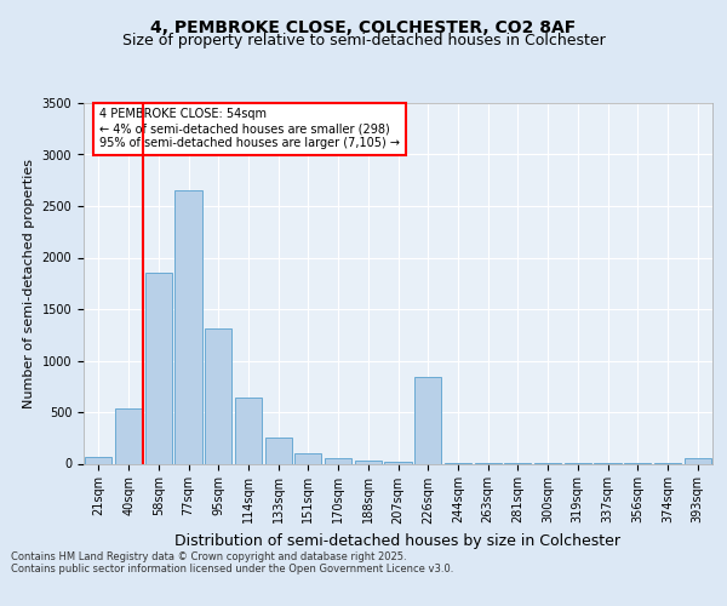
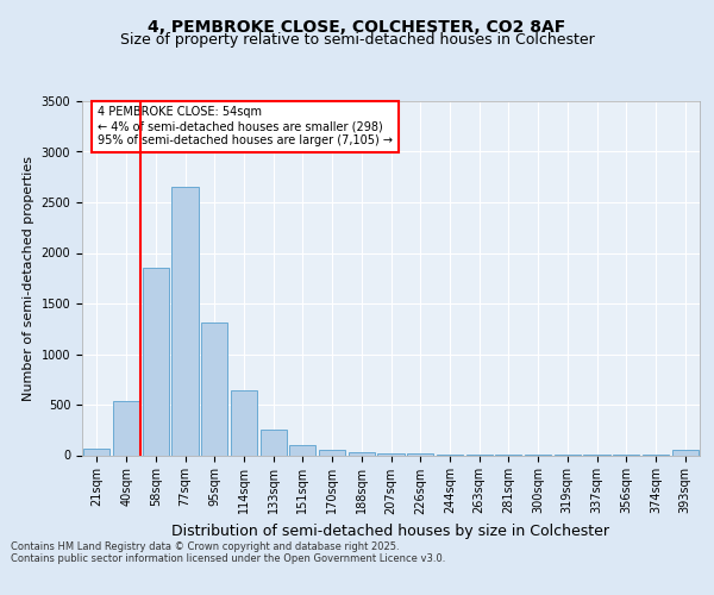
226sqm: 840 -> 20
